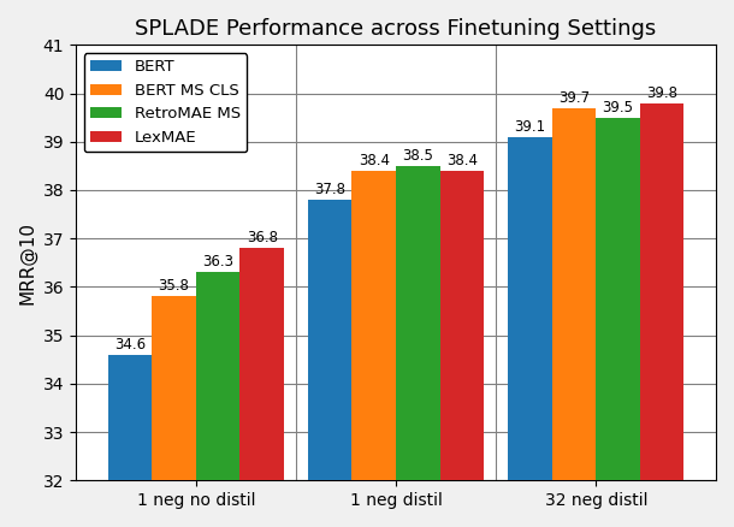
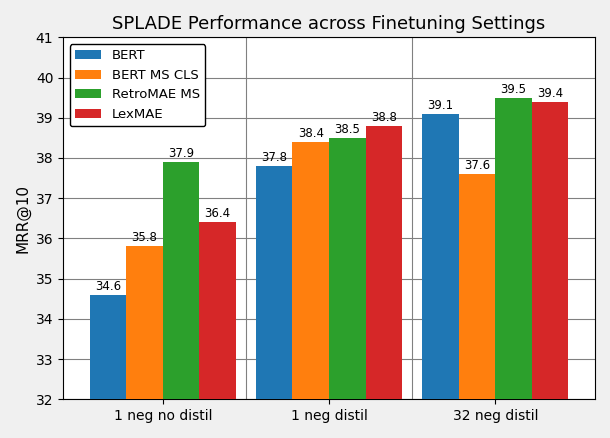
RetroMAE MS/1 neg no distil: 36.3 -> 37.9
LexMAE/1 neg no distil: 36.8 -> 36.4
LexMAE/1 neg distil: 38.4 -> 38.8
BERT MS CLS/32 neg distil: 39.7 -> 37.6
LexMAE/32 neg distil: 39.8 -> 39.4
